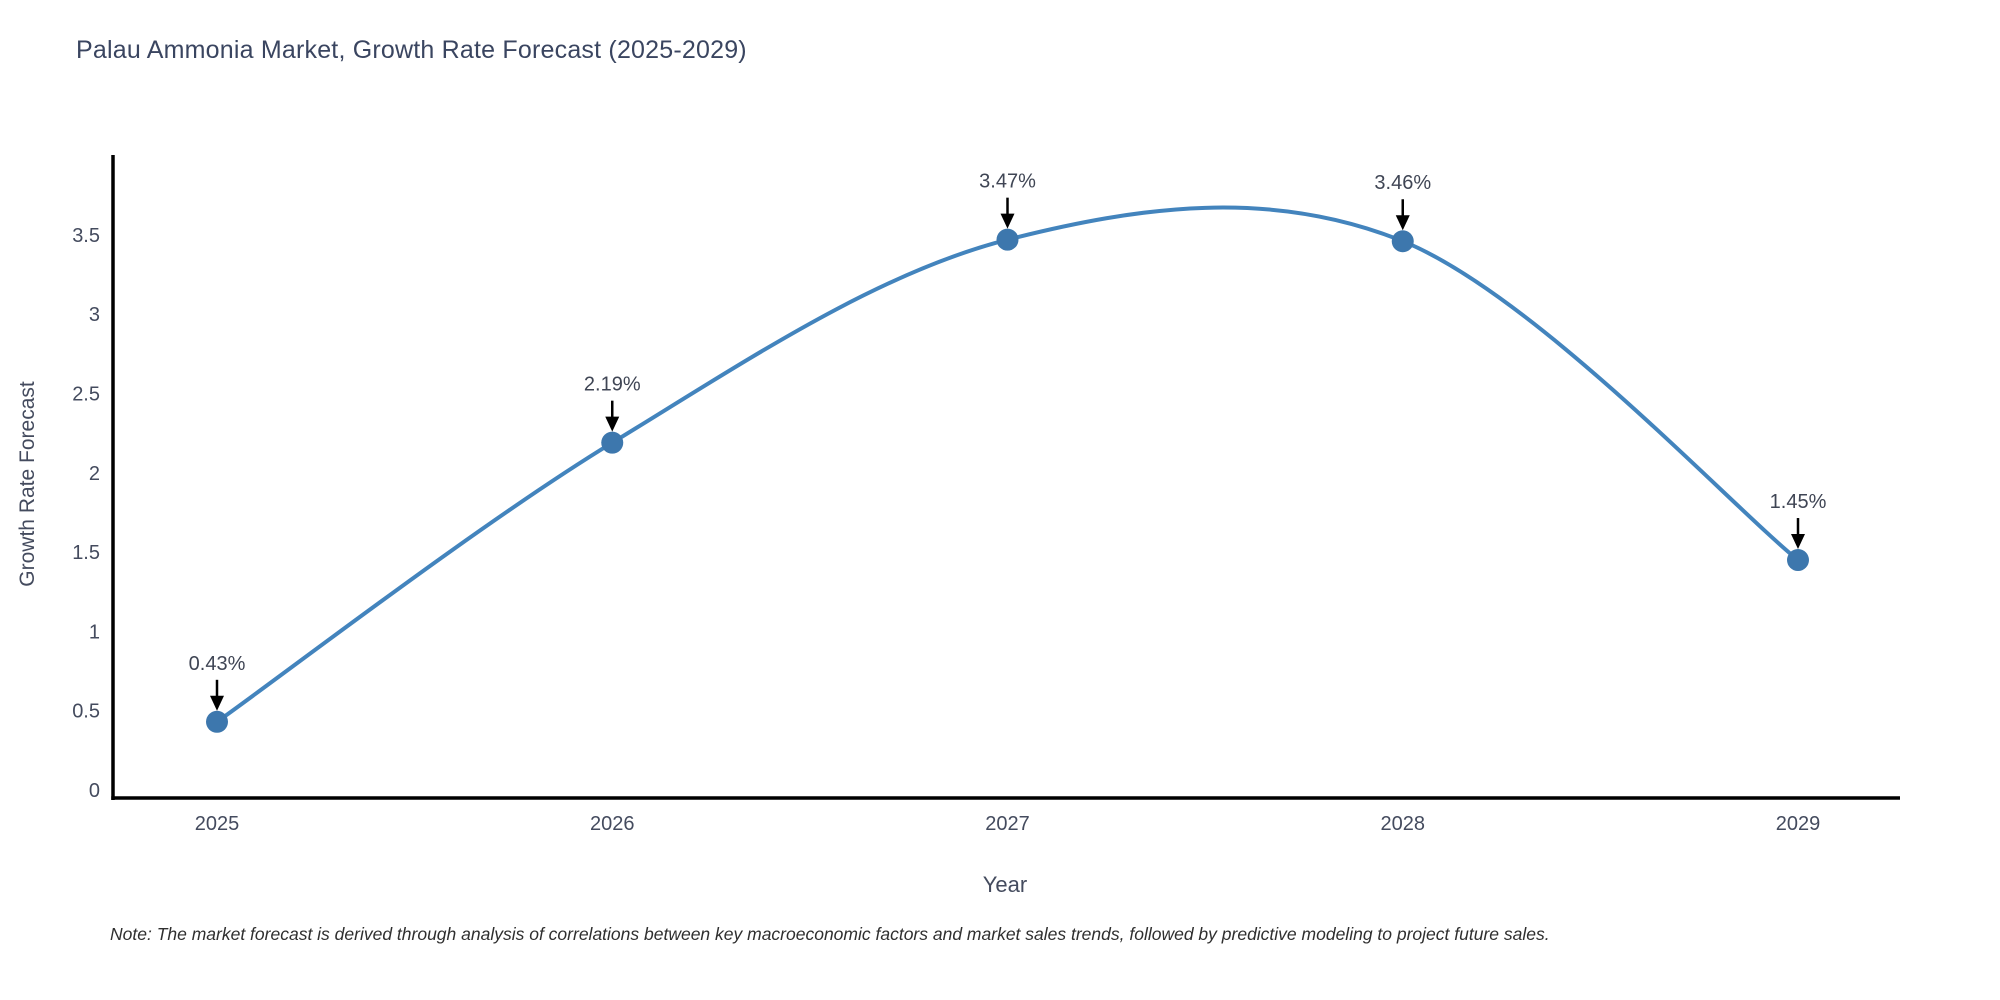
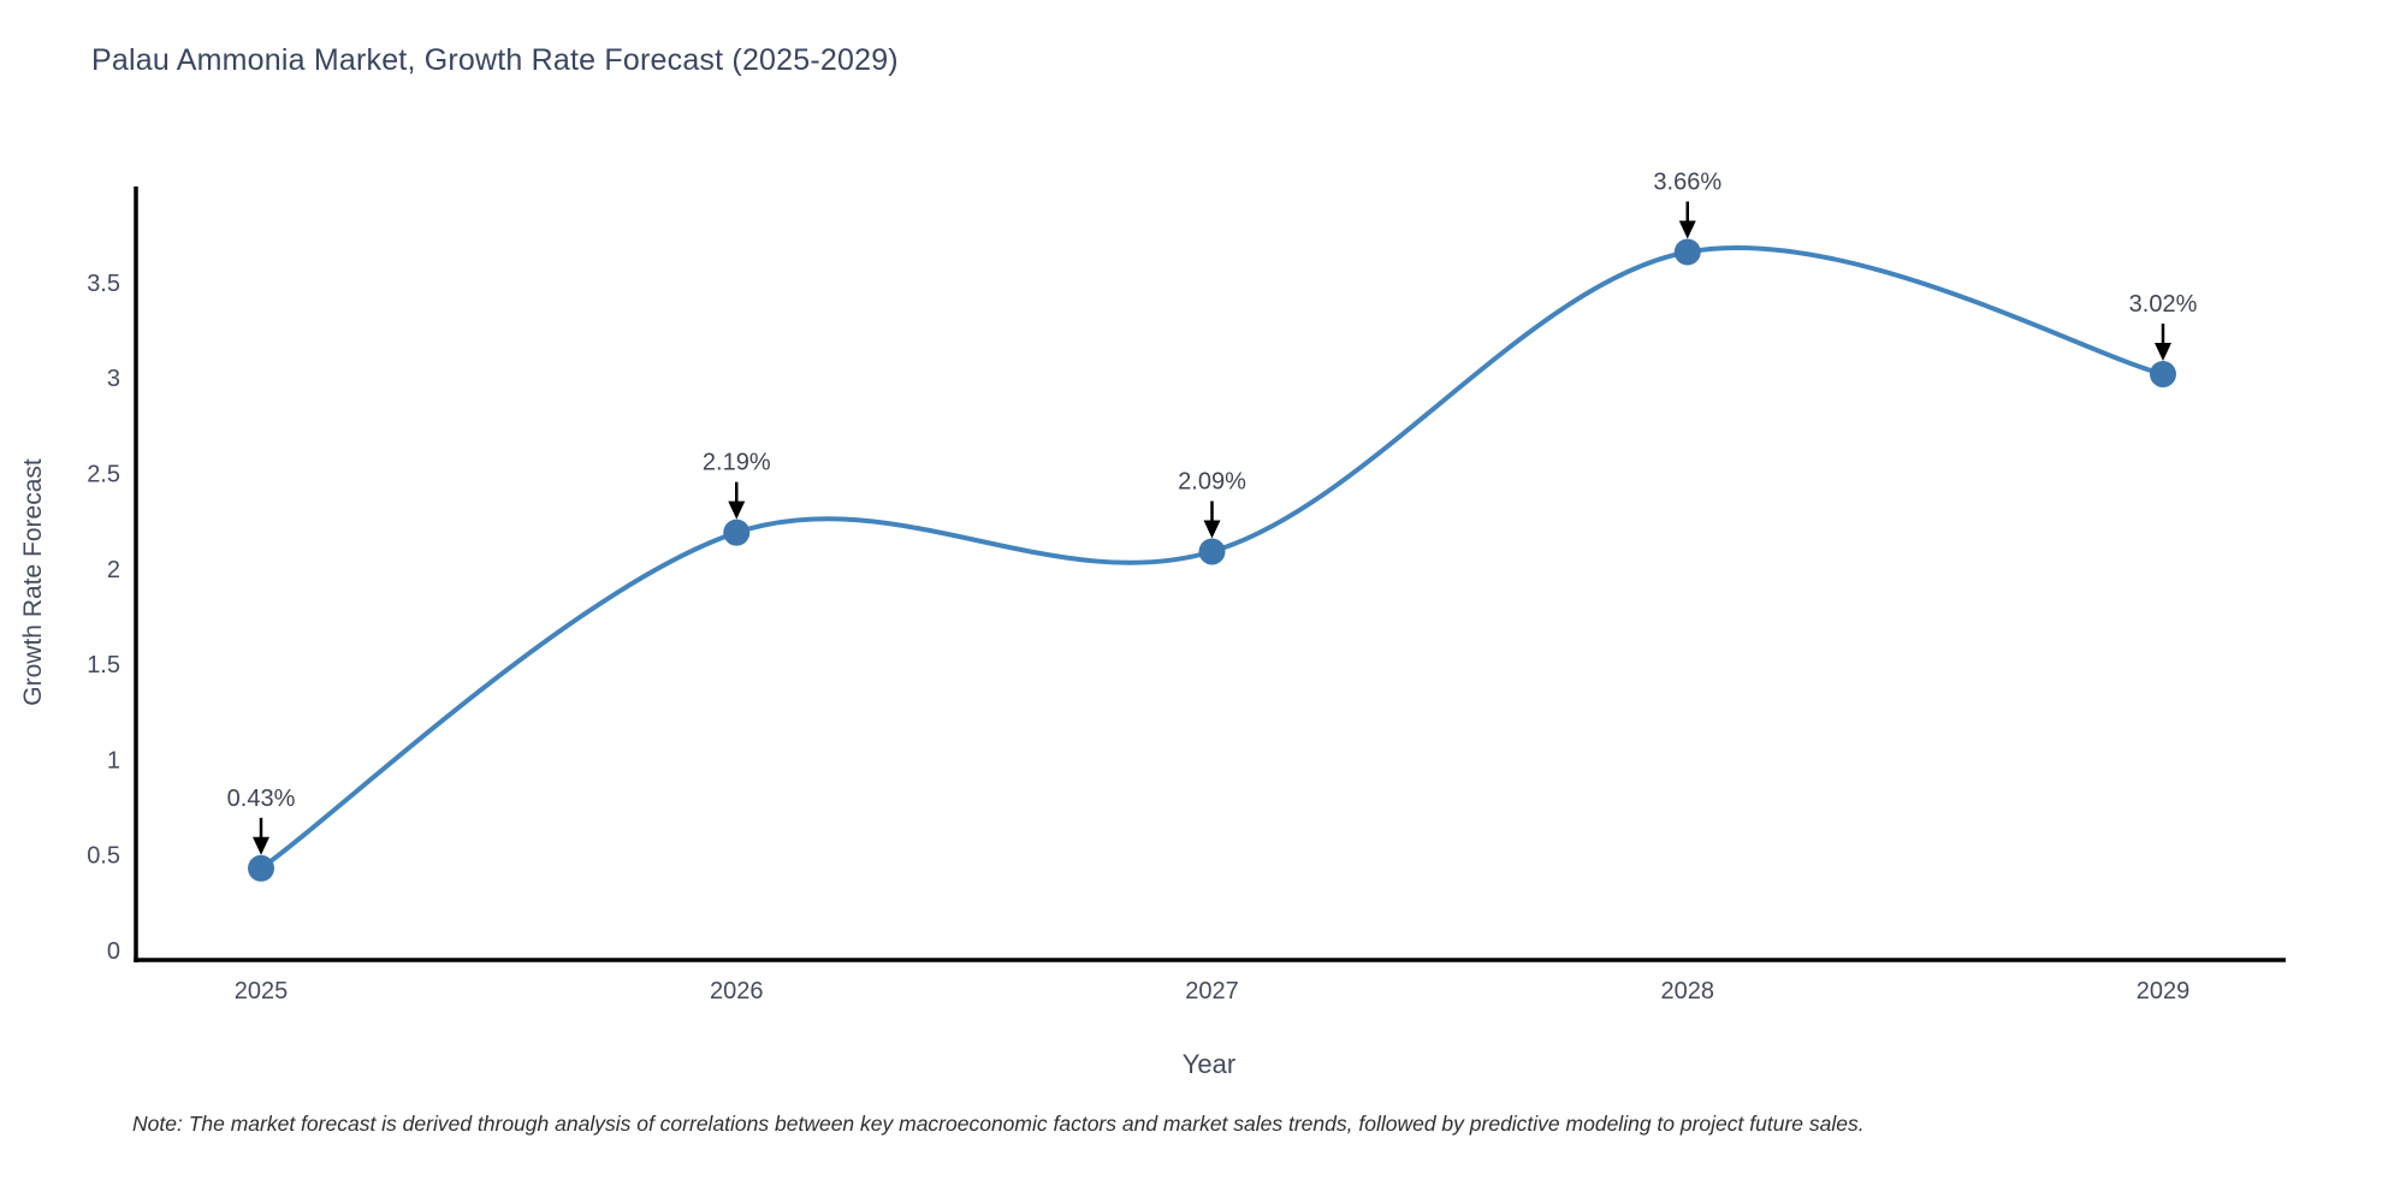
2027: 3.47% -> 2.09%
2028: 3.46% -> 3.66%
2029: 1.45% -> 3.02%
